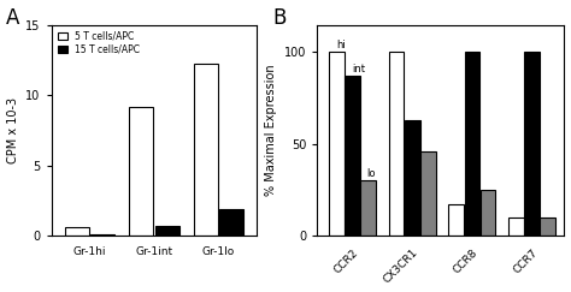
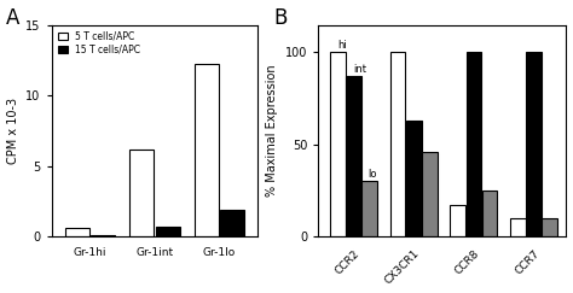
5 T cells/APC/Gr-1int: 9.2 -> 6.2
